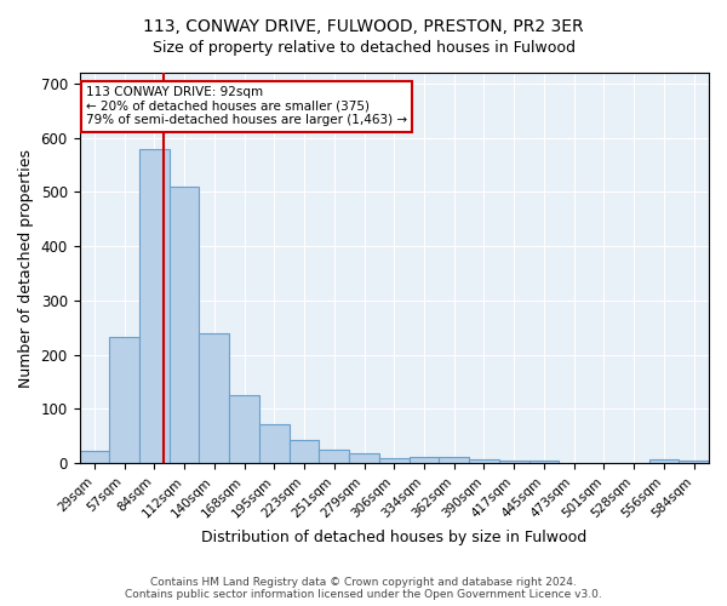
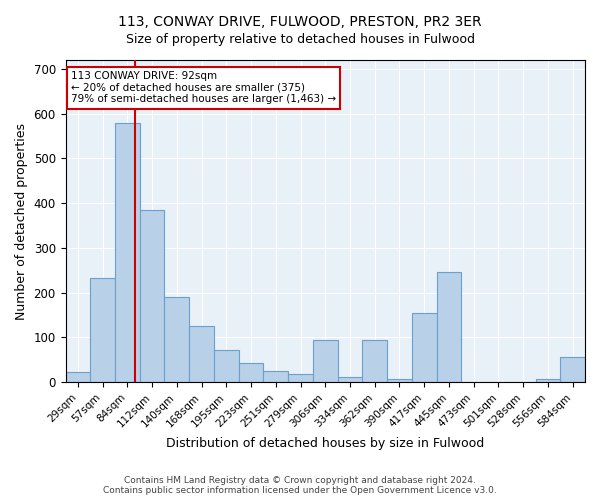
112sqm: 510 -> 385
140sqm: 240 -> 190
306sqm: 10 -> 95
362sqm: 11 -> 95
417sqm: 5 -> 155
445sqm: 5 -> 245
584sqm: 5 -> 55
